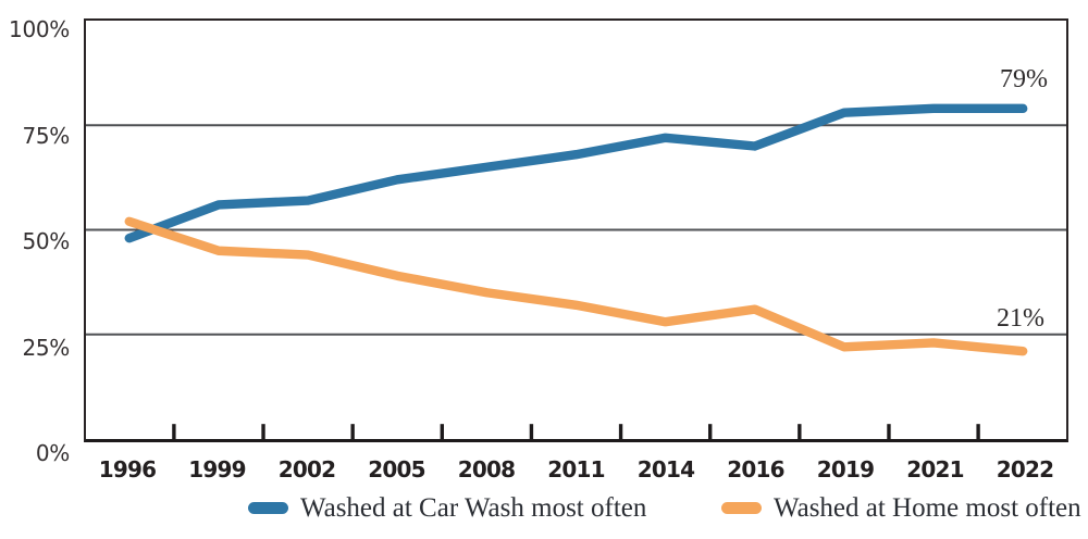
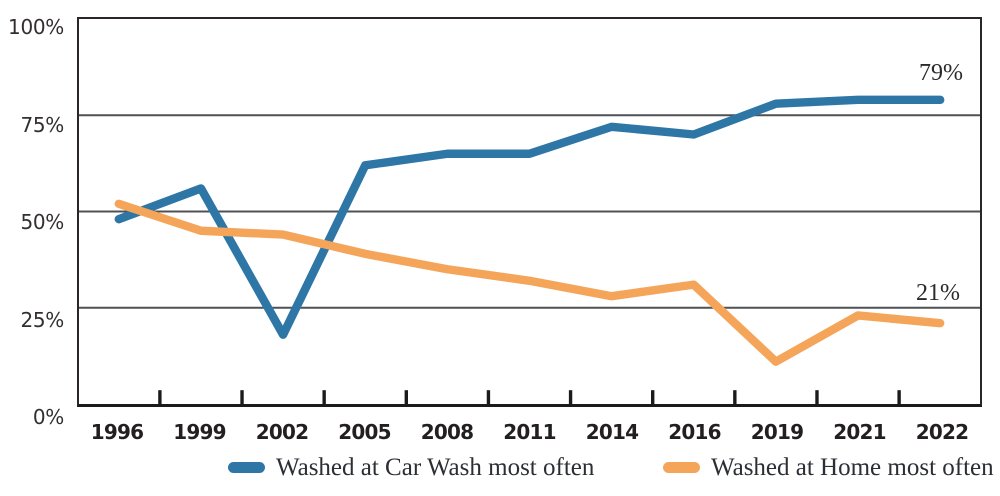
Washed at Car Wash most often/2002: 57% -> 18%
Washed at Car Wash most often/2011: 68% -> 65%
Washed at Home most often/2019: 22% -> 11%
